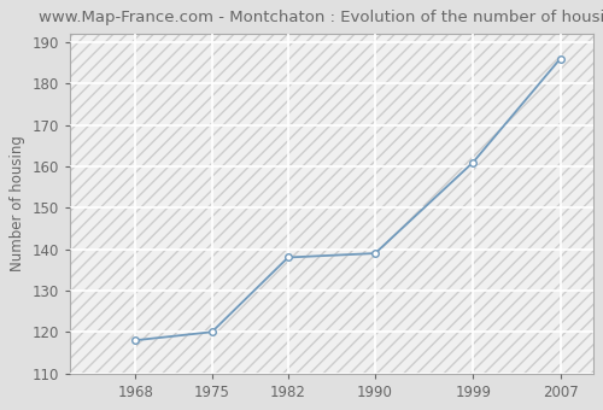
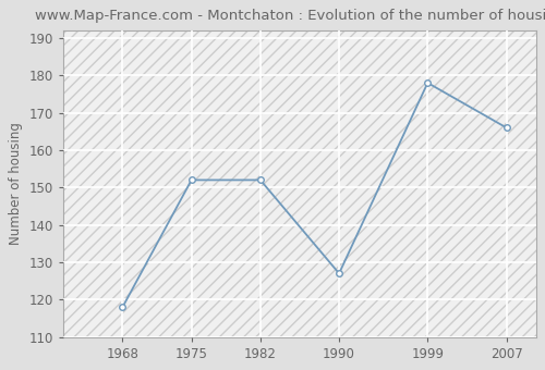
1975: 120 -> 152
1982: 138 -> 152
1990: 139 -> 127
1999: 161 -> 178
2007: 186 -> 166
